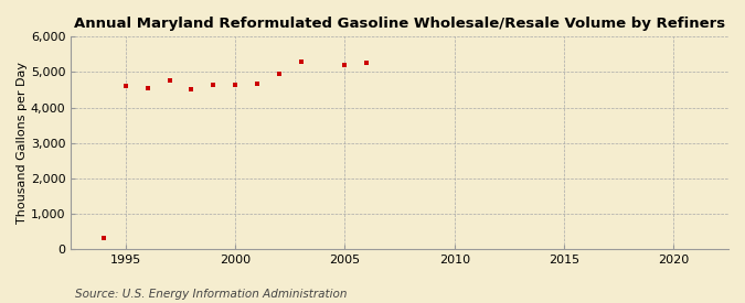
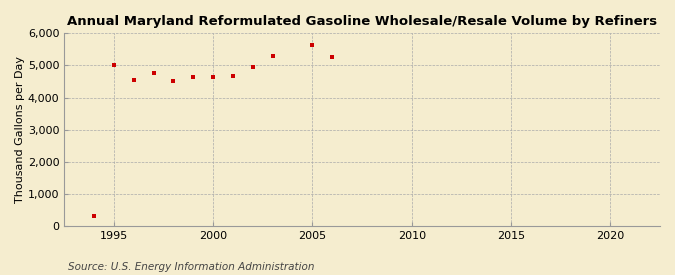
1995: 4,620 -> 5,000
2005: 5,210 -> 5,650
